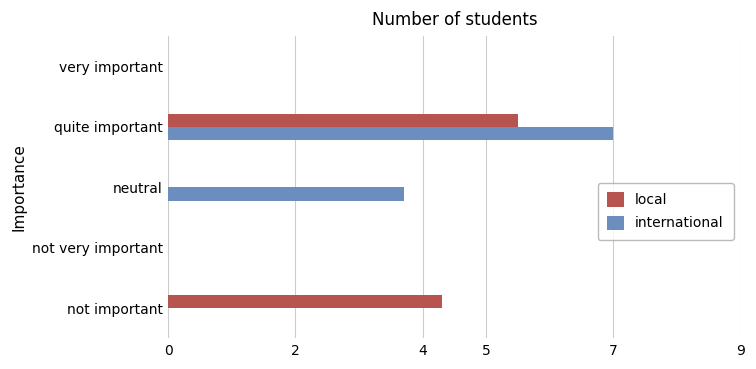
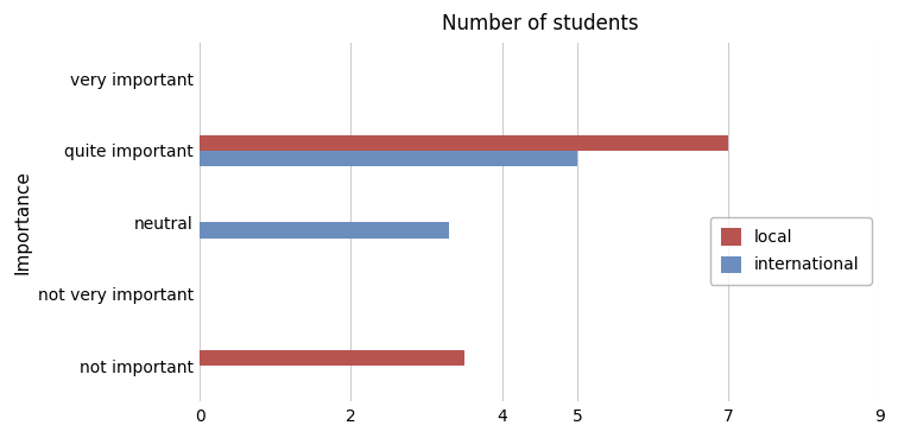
local/quite important: 5.5 -> 7.0
international/quite important: 7.0 -> 5.0
international/neutral: 3.7 -> 3.3
local/not important: 4.3 -> 3.5
